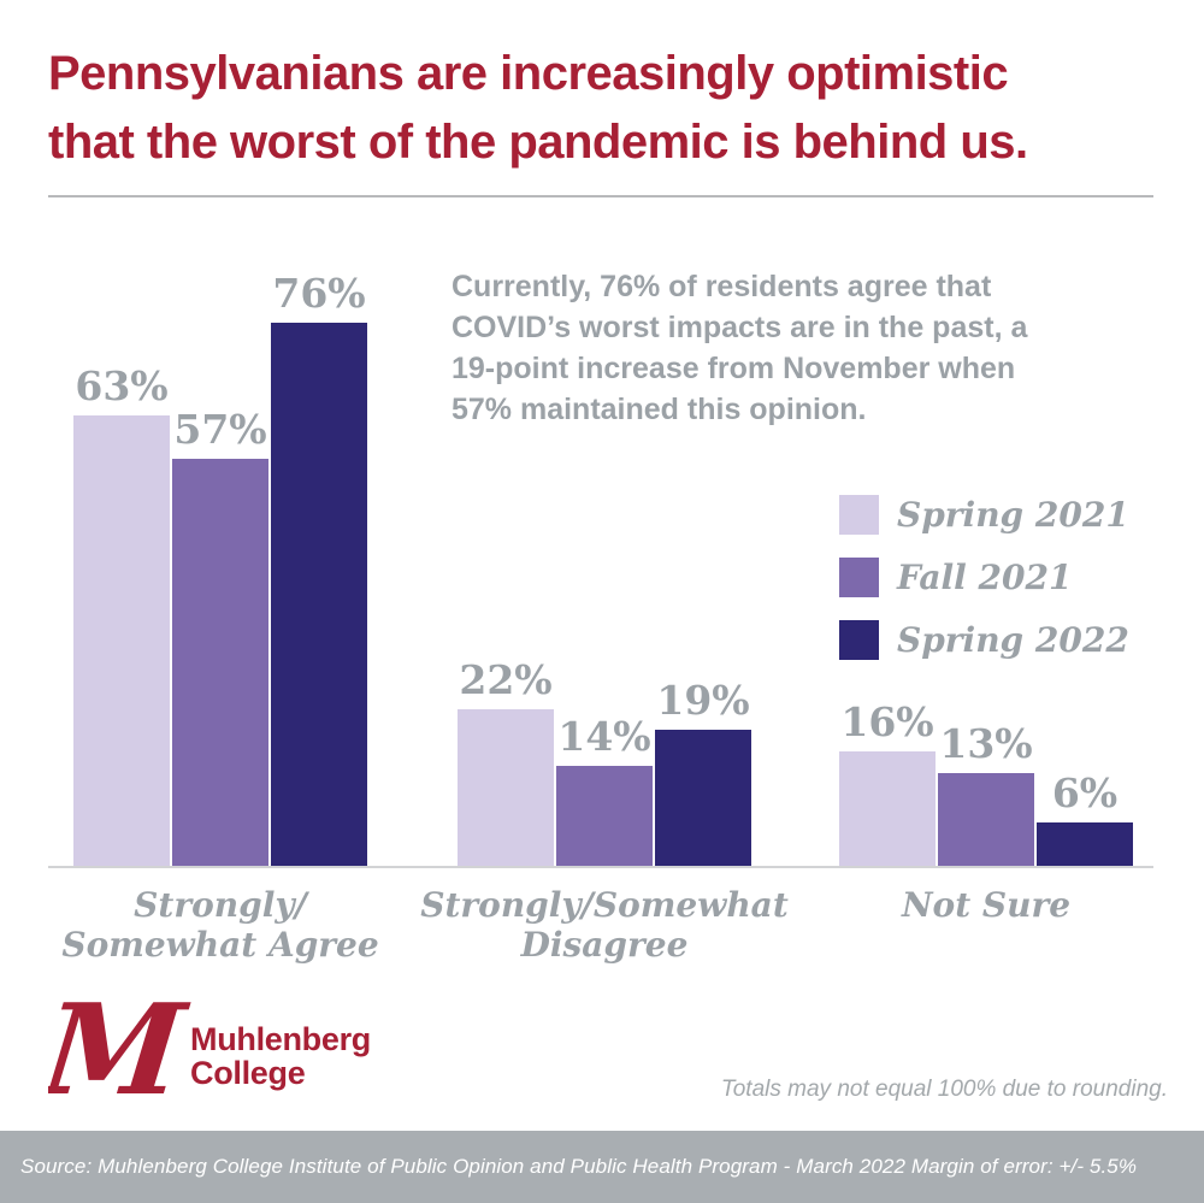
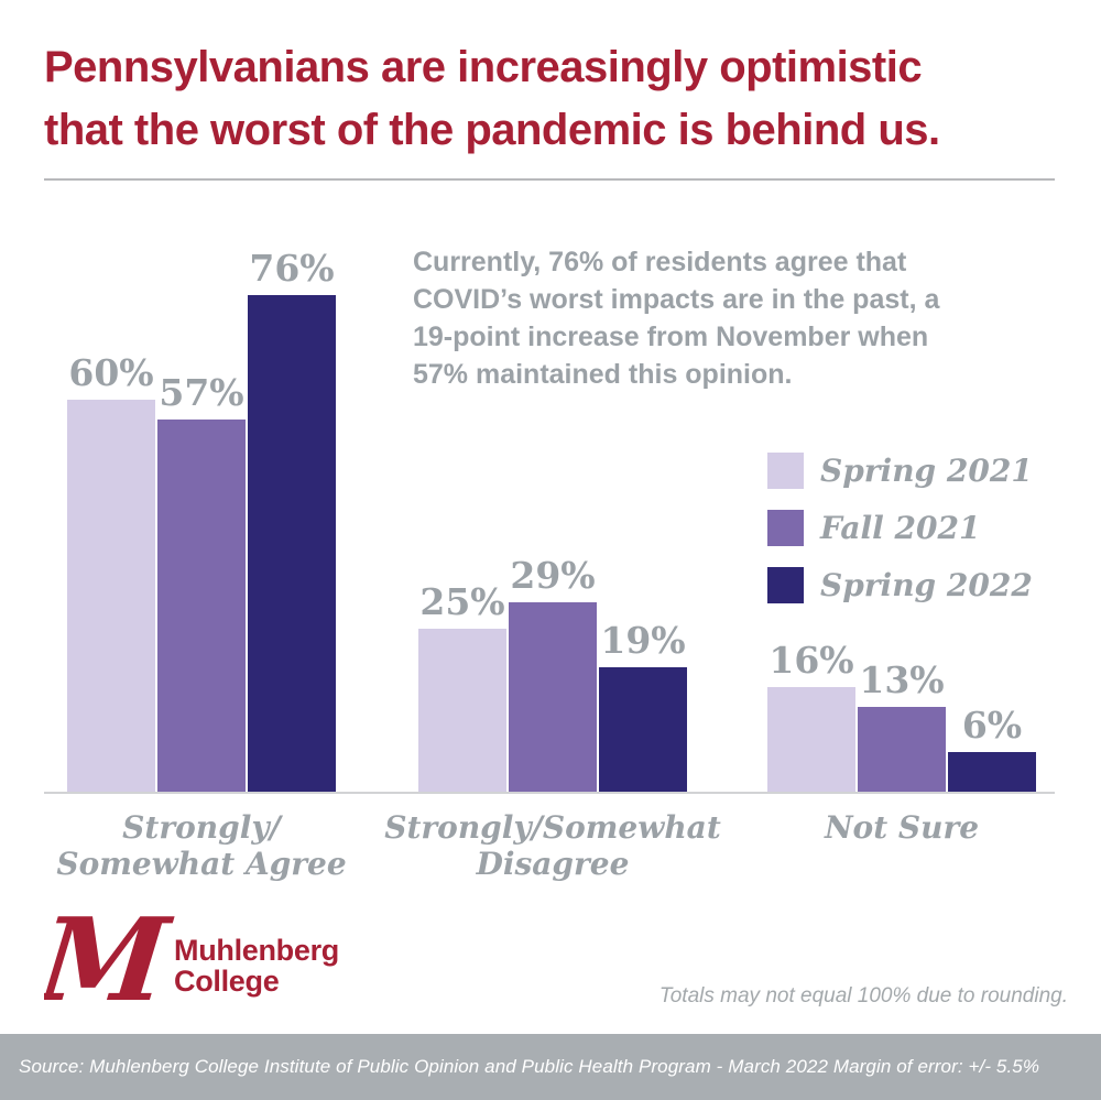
Spring 2021/Strongly/ Somewhat Agree: 63% -> 60%
Spring 2021/Strongly/Somewhat Disagree: 22% -> 25%
Fall 2021/Strongly/Somewhat Disagree: 14% -> 29%
